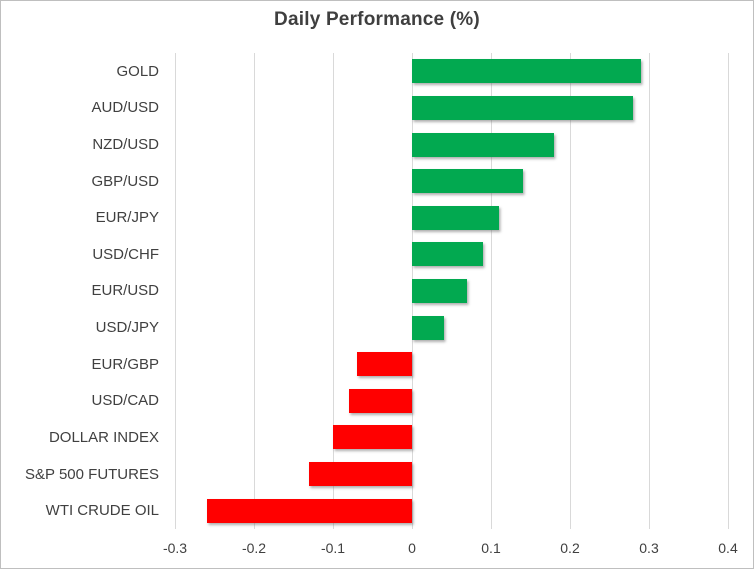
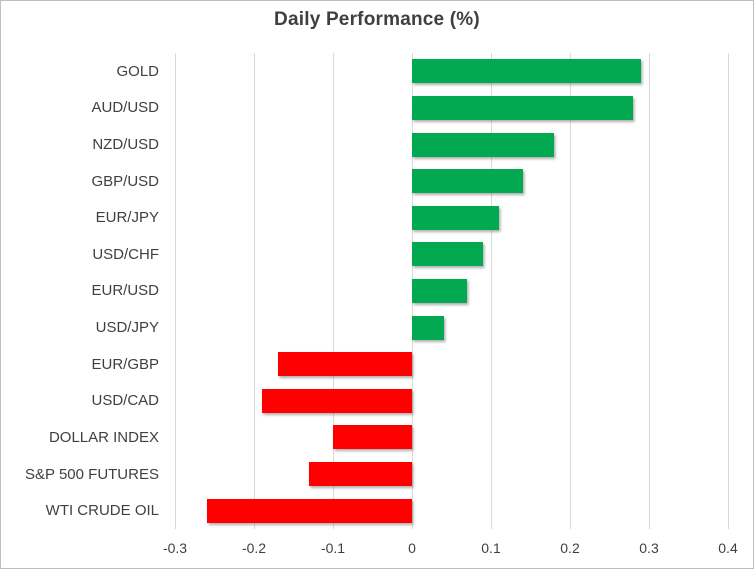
EUR/GBP: -0.07 -> -0.17
USD/CAD: -0.08 -> -0.19
